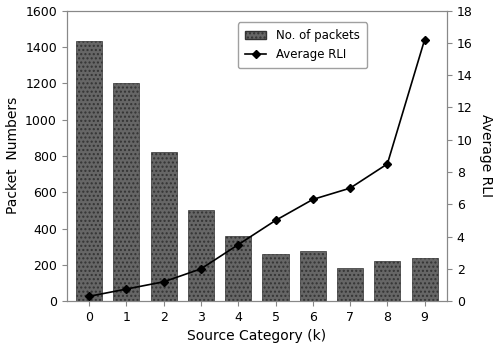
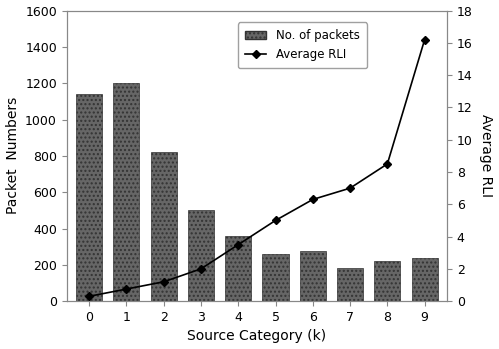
No. of packets/0: 1430 -> 1140
